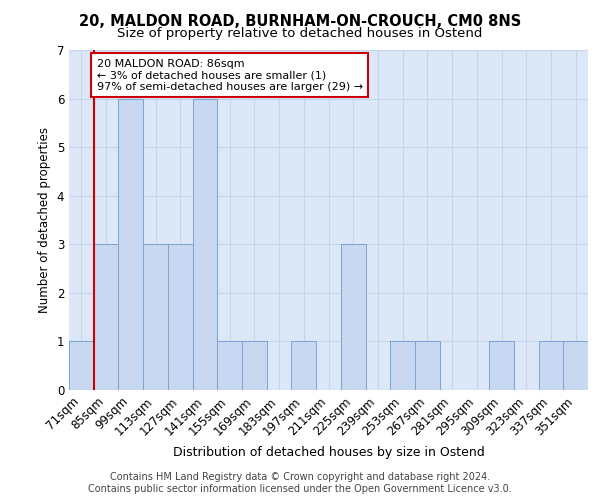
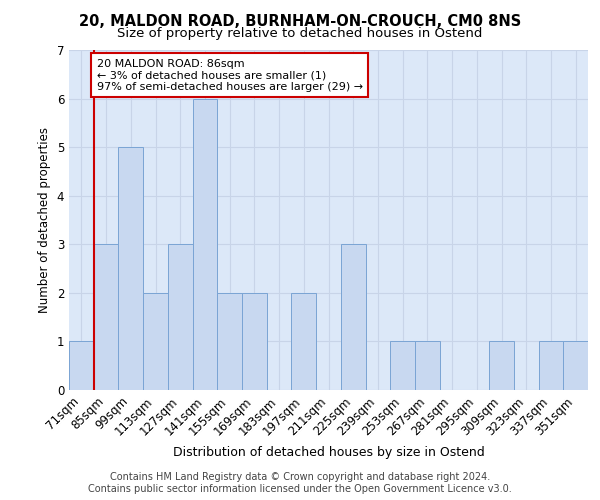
99sqm: 6 -> 5
113sqm: 3 -> 2
155sqm: 1 -> 2
169sqm: 1 -> 2
197sqm: 1 -> 2
